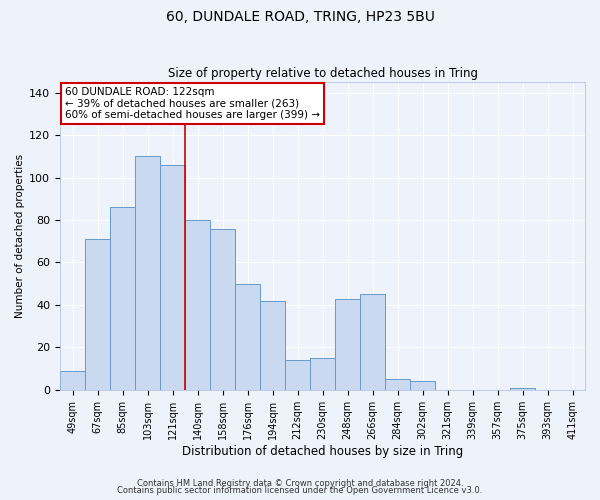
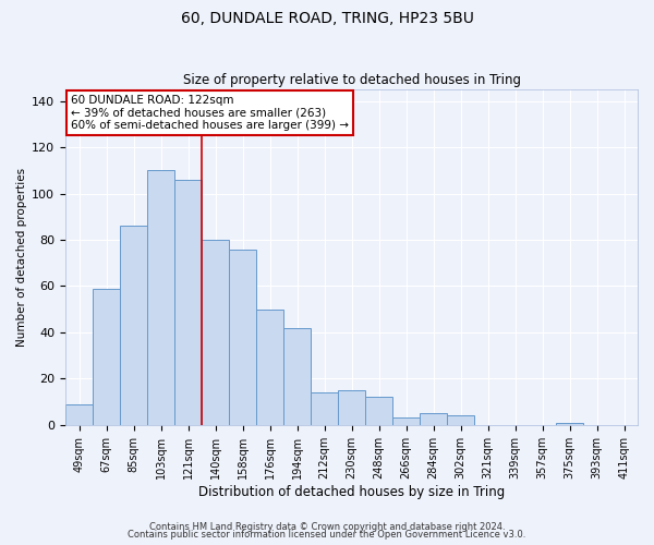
67sqm: 71 -> 59
248sqm: 43 -> 12
266sqm: 45 -> 3
